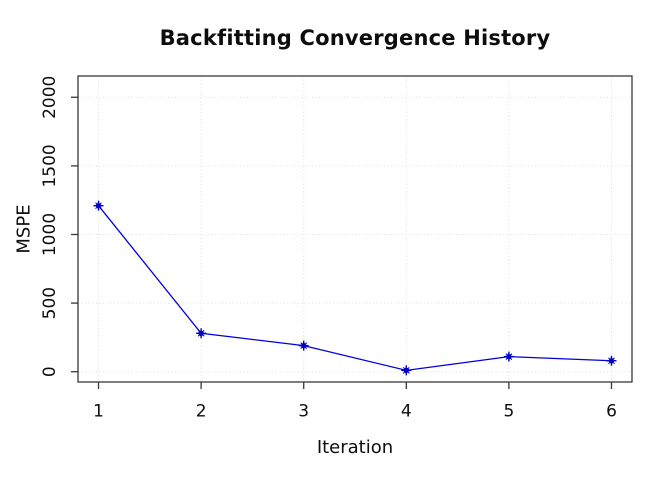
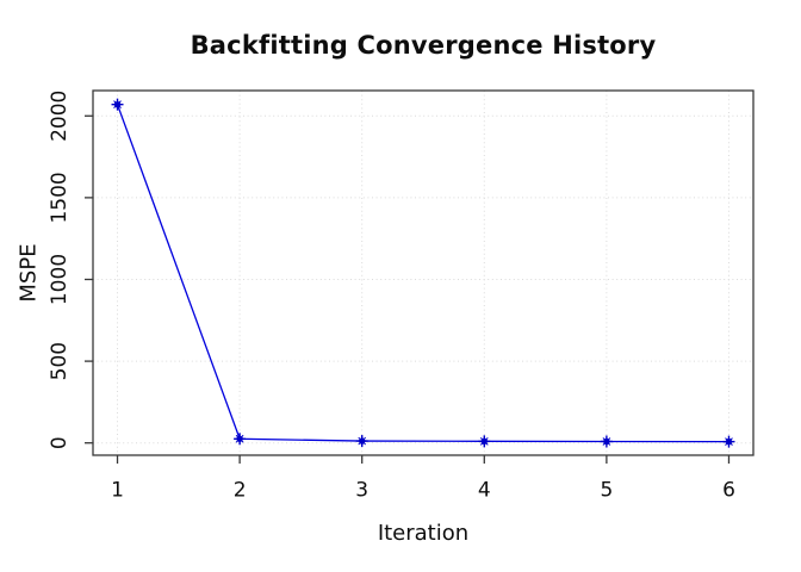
1: 1210 -> 2070
2: 280 -> 20
3: 190 -> 10
5: 110 -> 10
6: 80 -> 10
